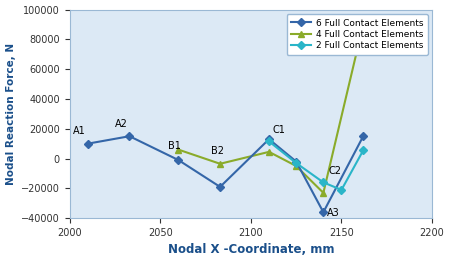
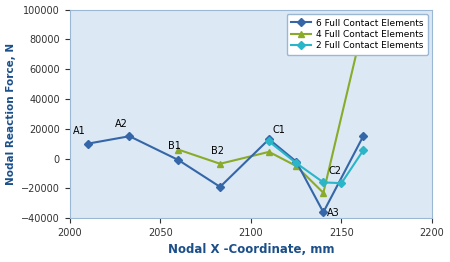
2 Full Contact Elements/2150: -21000 -> -16000
